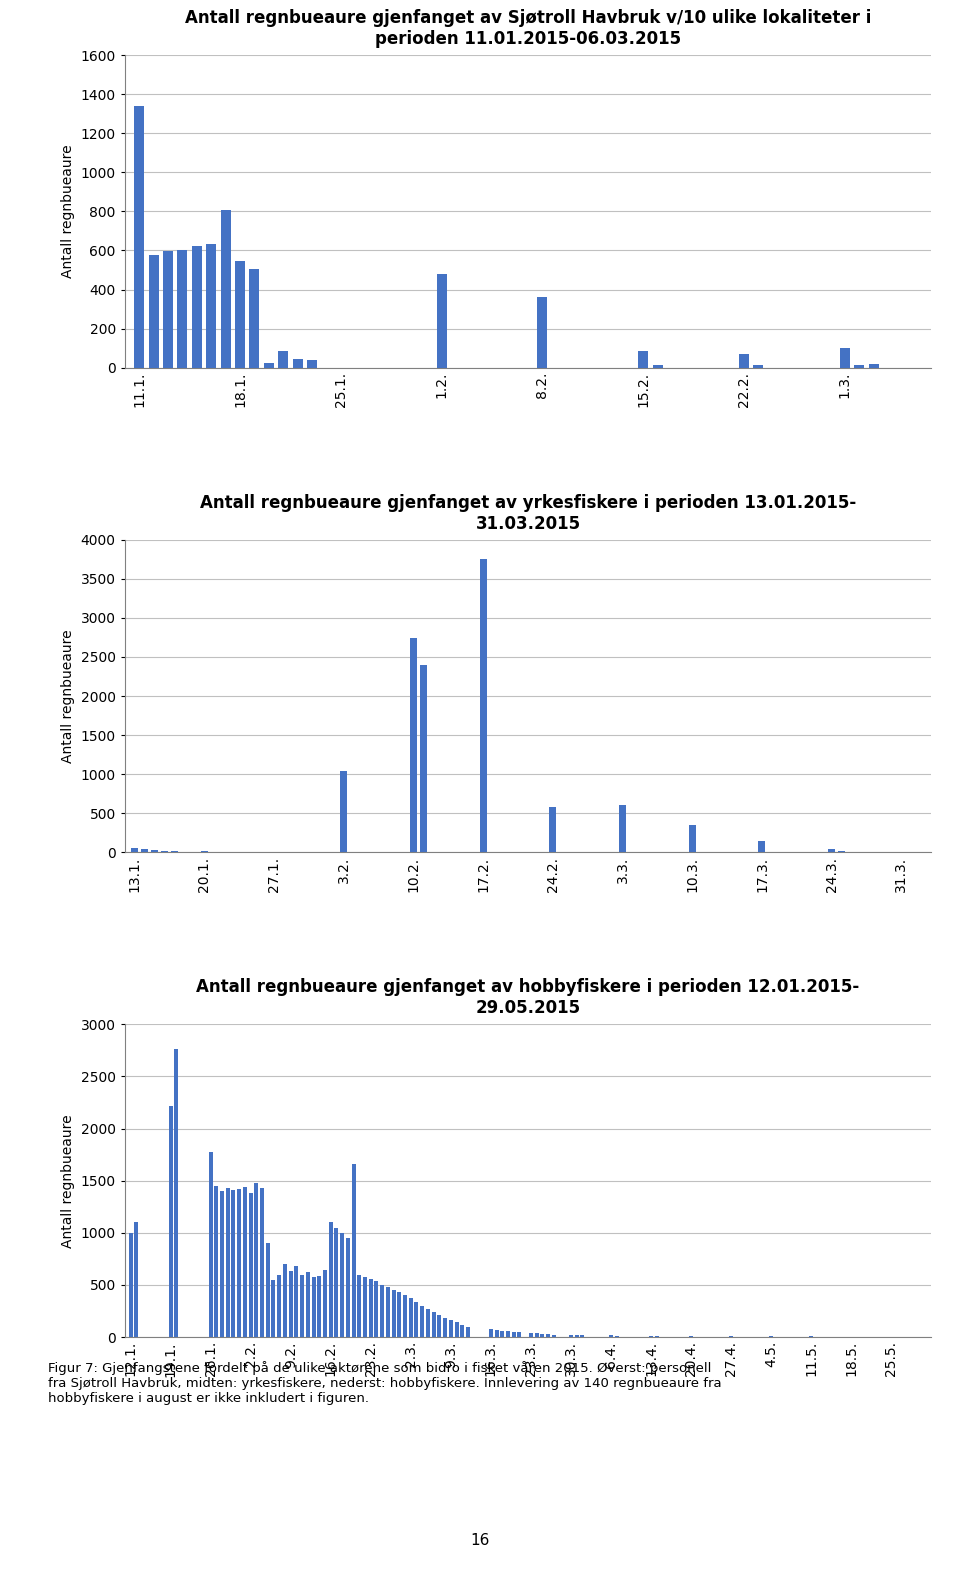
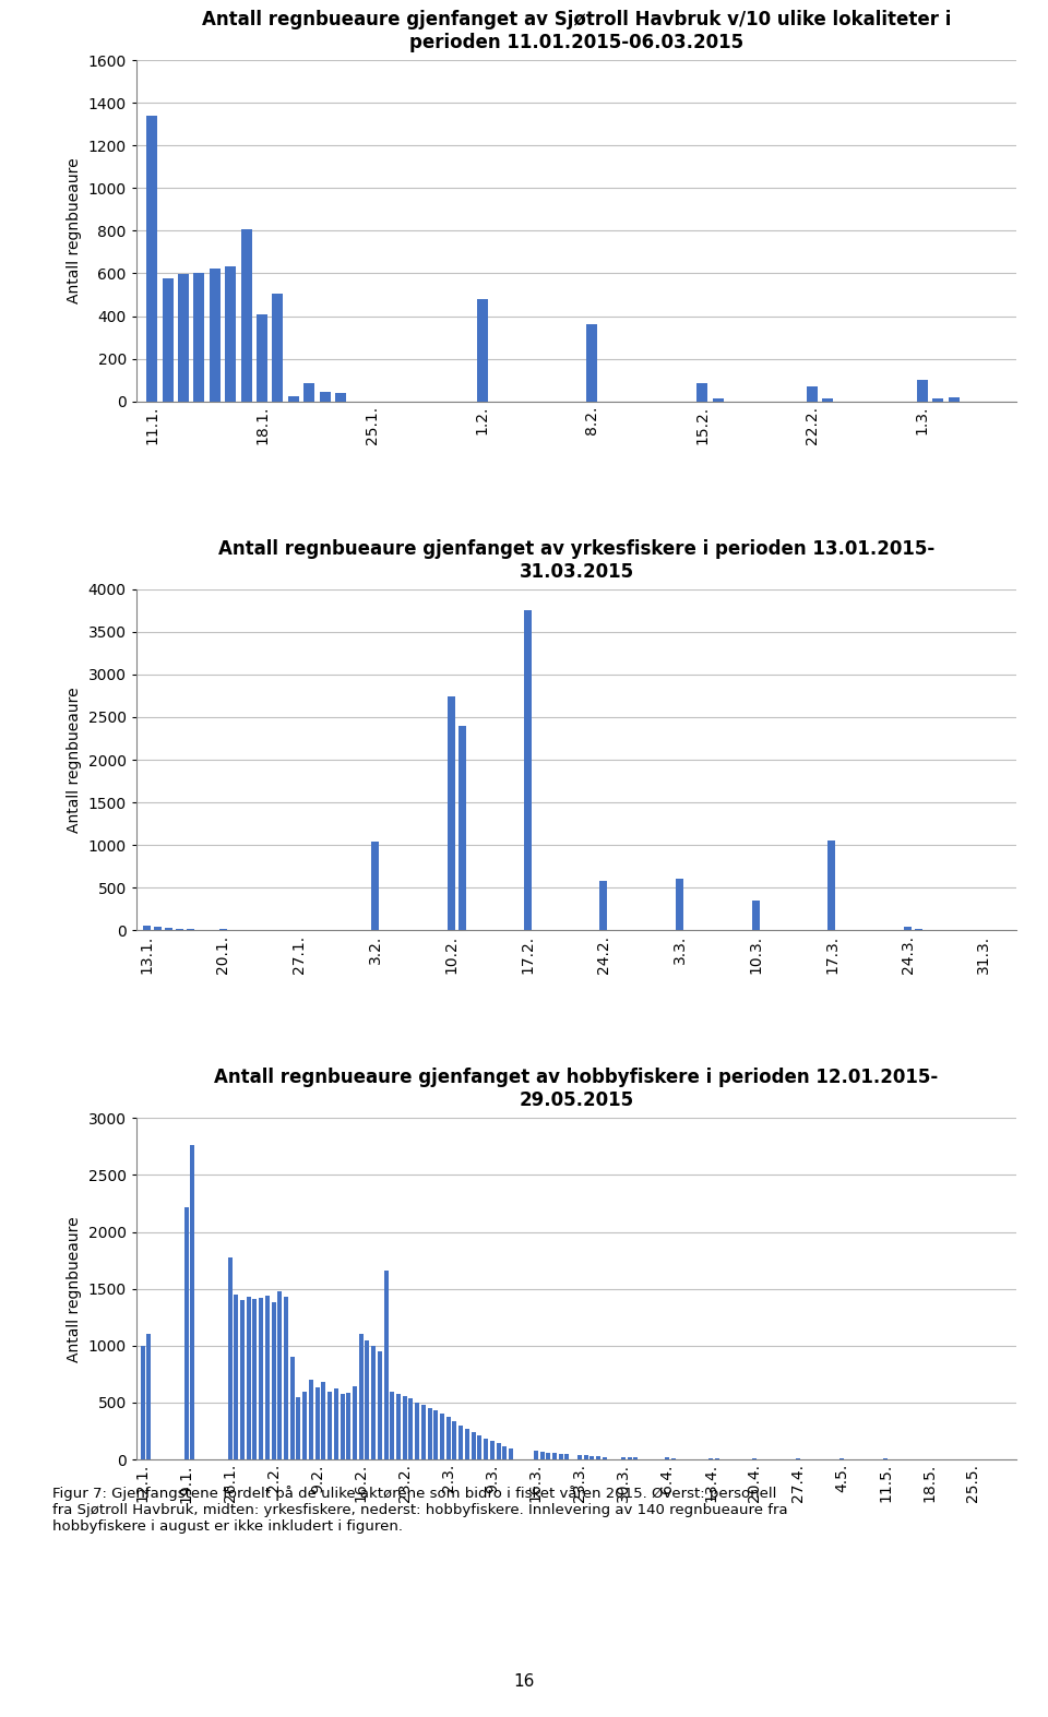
18.1.: 540 -> 410
17.3.: 150 -> 1060
